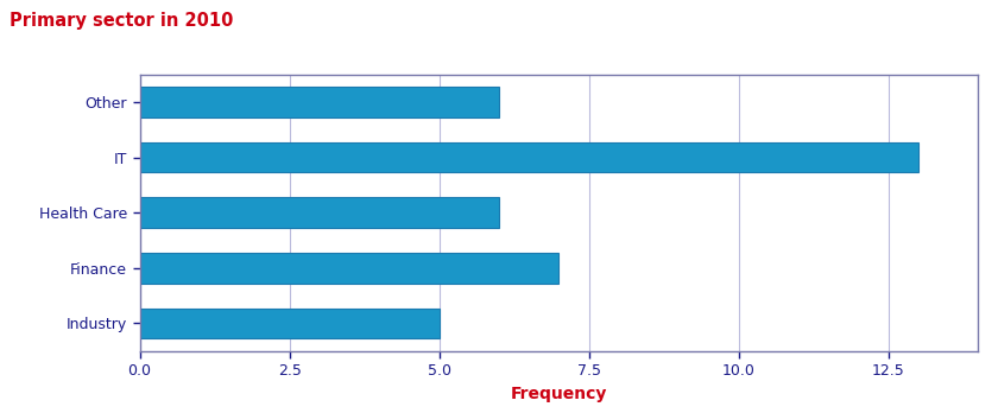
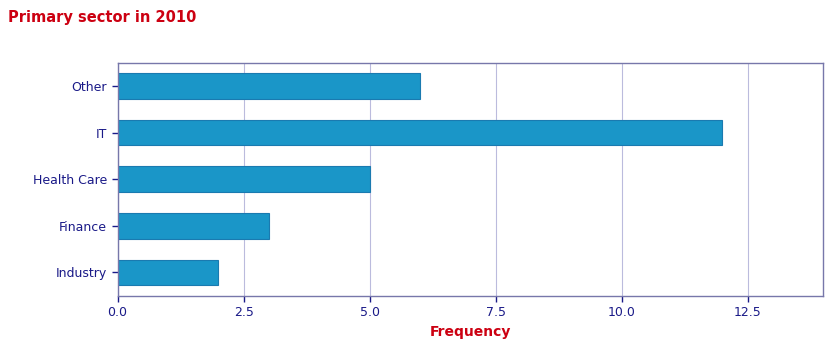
IT: 13 -> 12
Health Care: 6 -> 5
Finance: 7 -> 3
Industry: 5 -> 2
